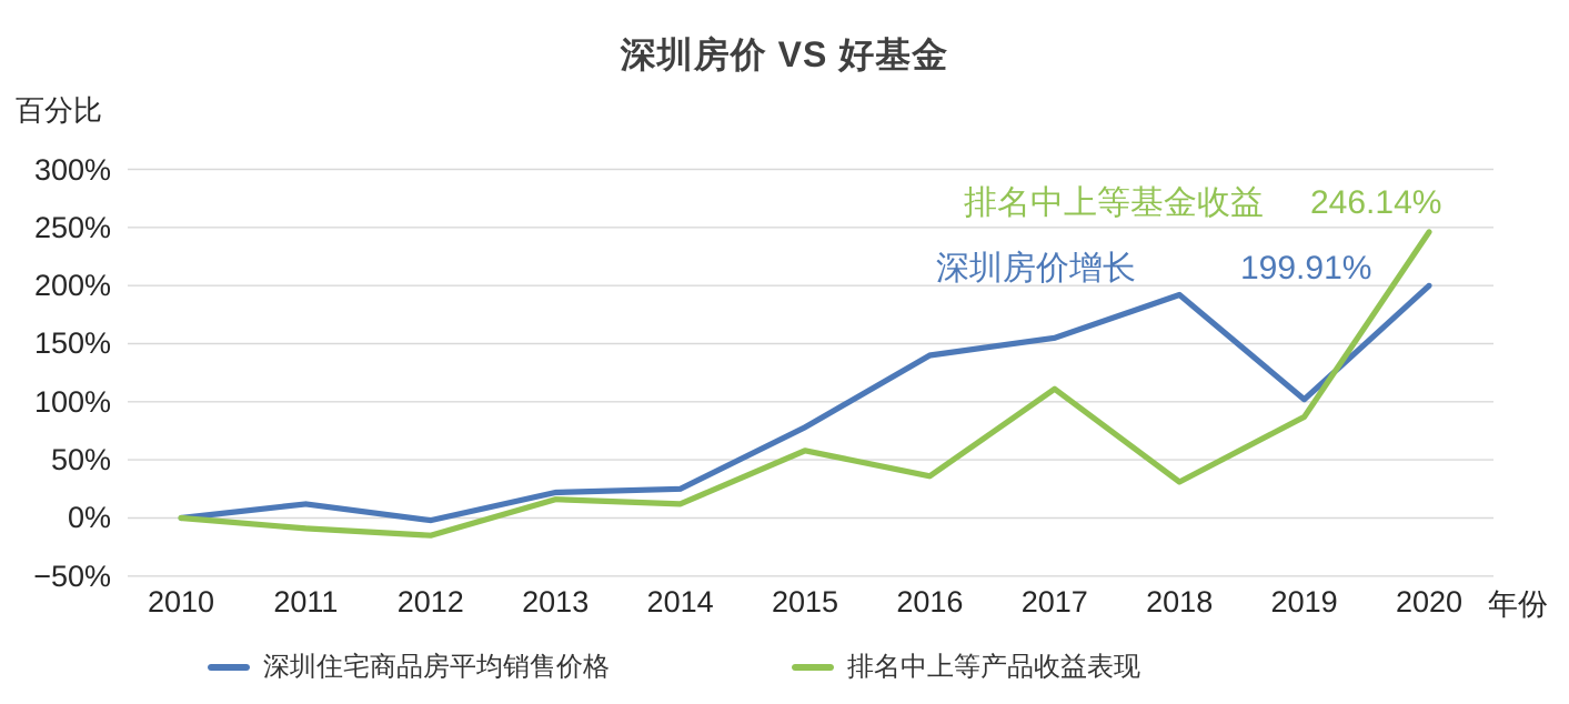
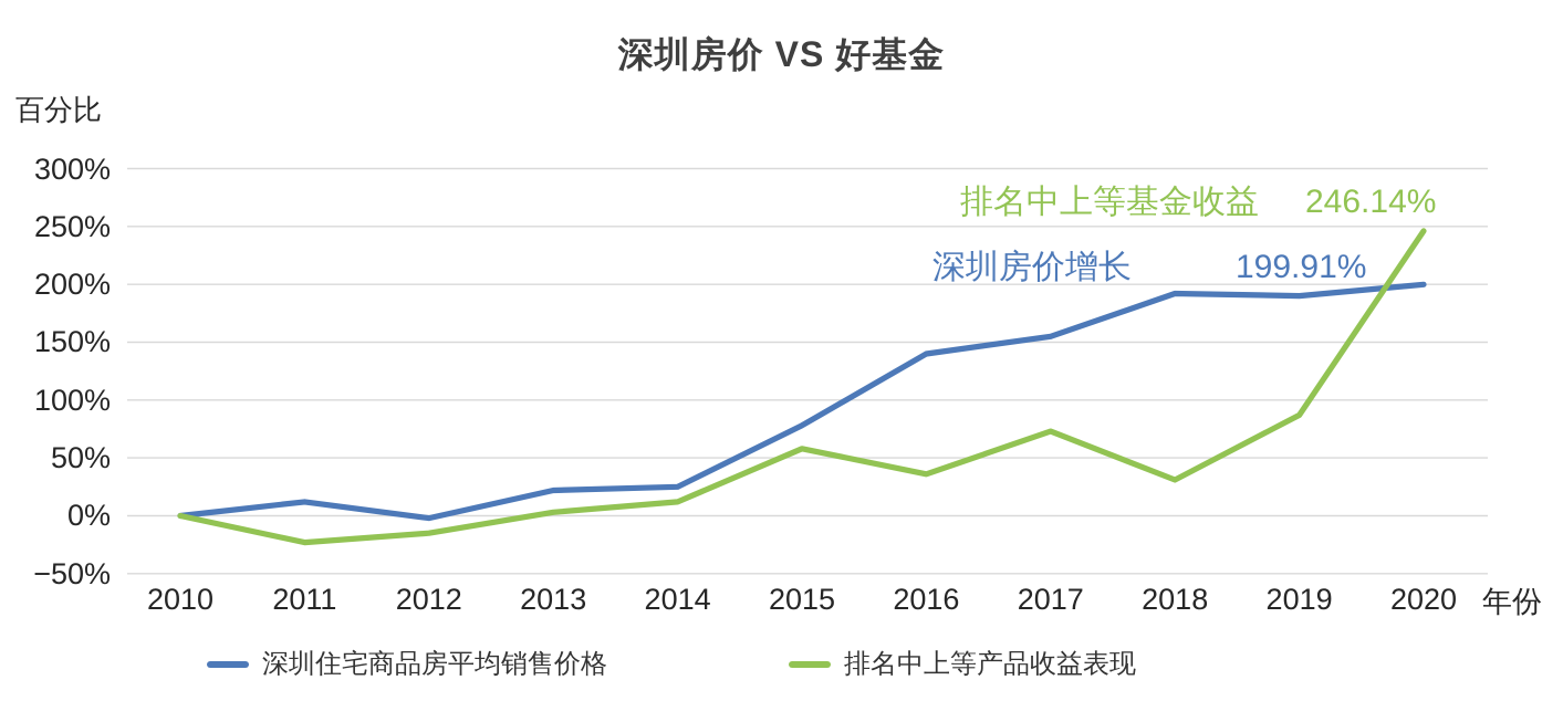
排名中上等产品收益表现/2011: -9% -> -23%
排名中上等产品收益表现/2013: 16% -> 3%
排名中上等产品收益表现/2017: 111% -> 73%
深圳住宅商品房平均销售价格/2019: 102% -> 190%
